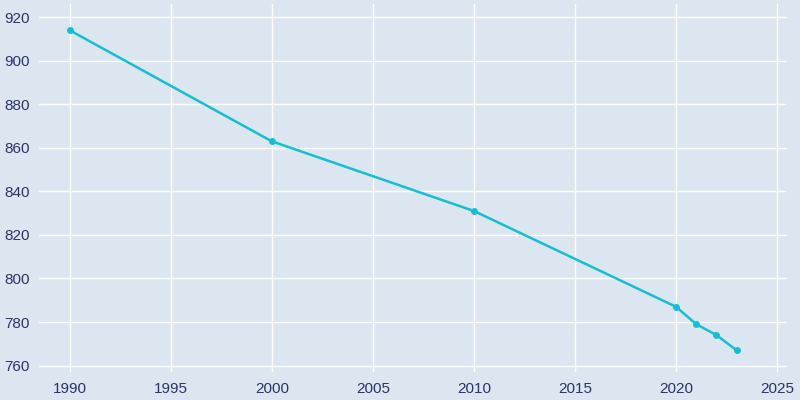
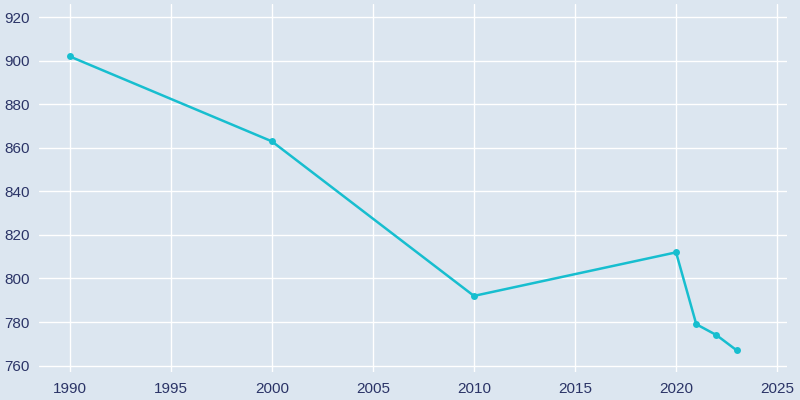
1990: 914 -> 902
2010: 831 -> 792
2020: 787 -> 812
